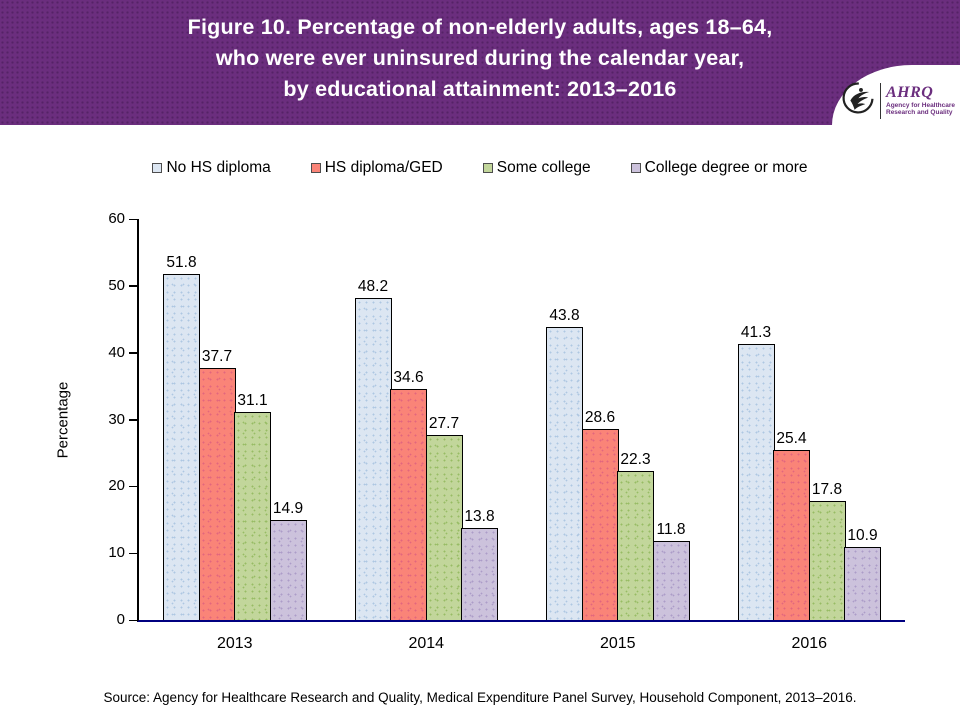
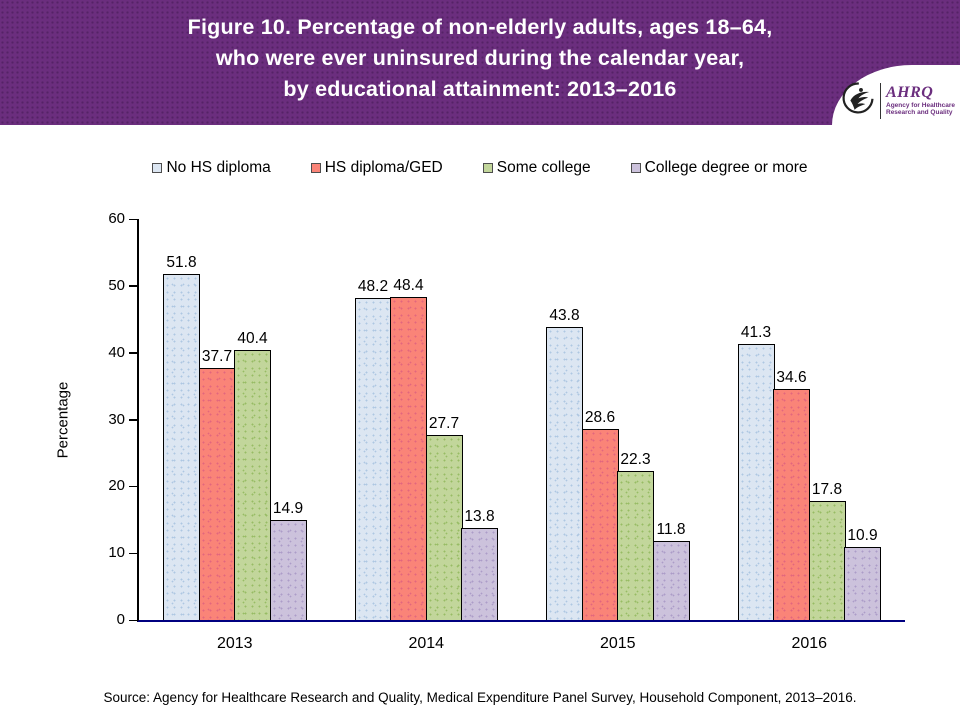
Some college/2013: 31.1 -> 40.4
HS diploma/GED/2014: 34.6 -> 48.4
HS diploma/GED/2016: 25.4 -> 34.6
